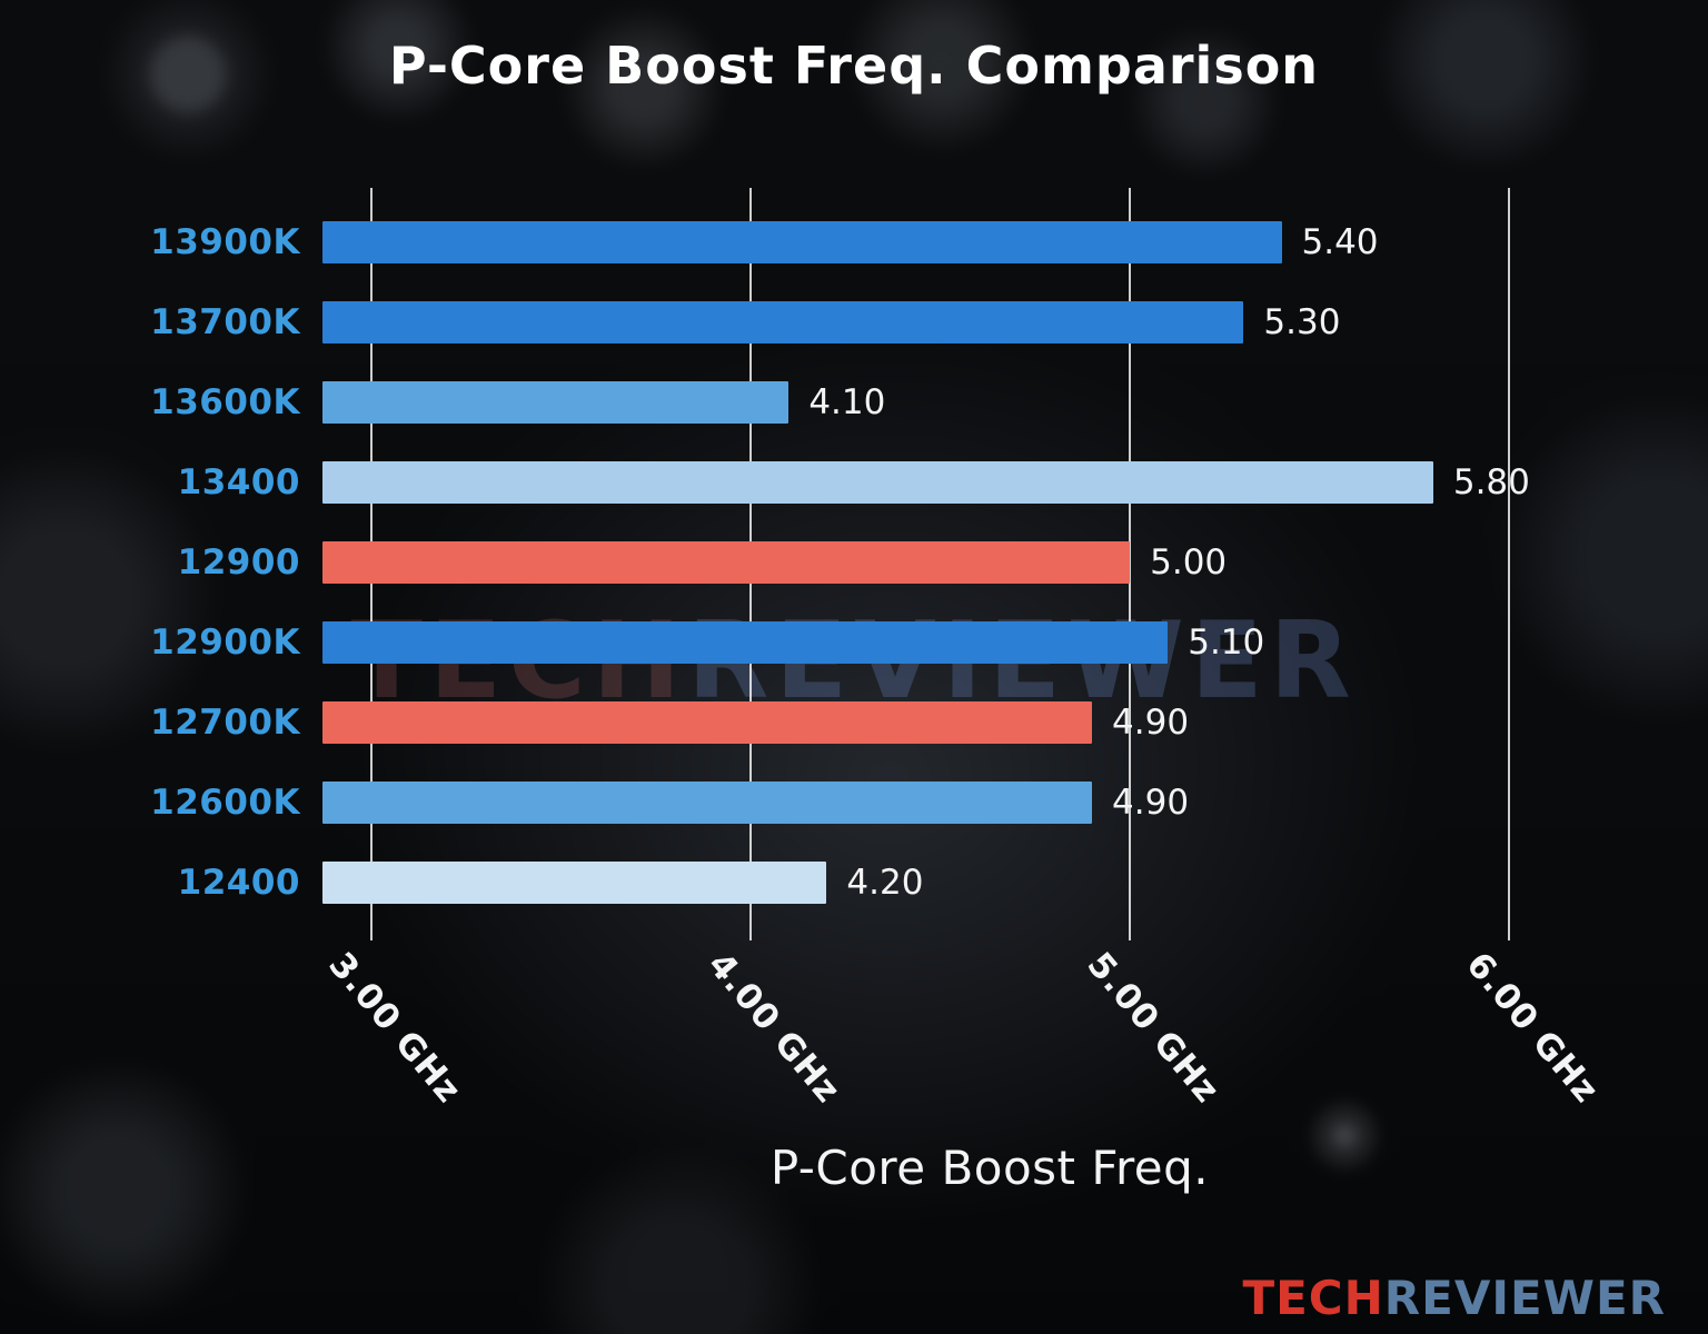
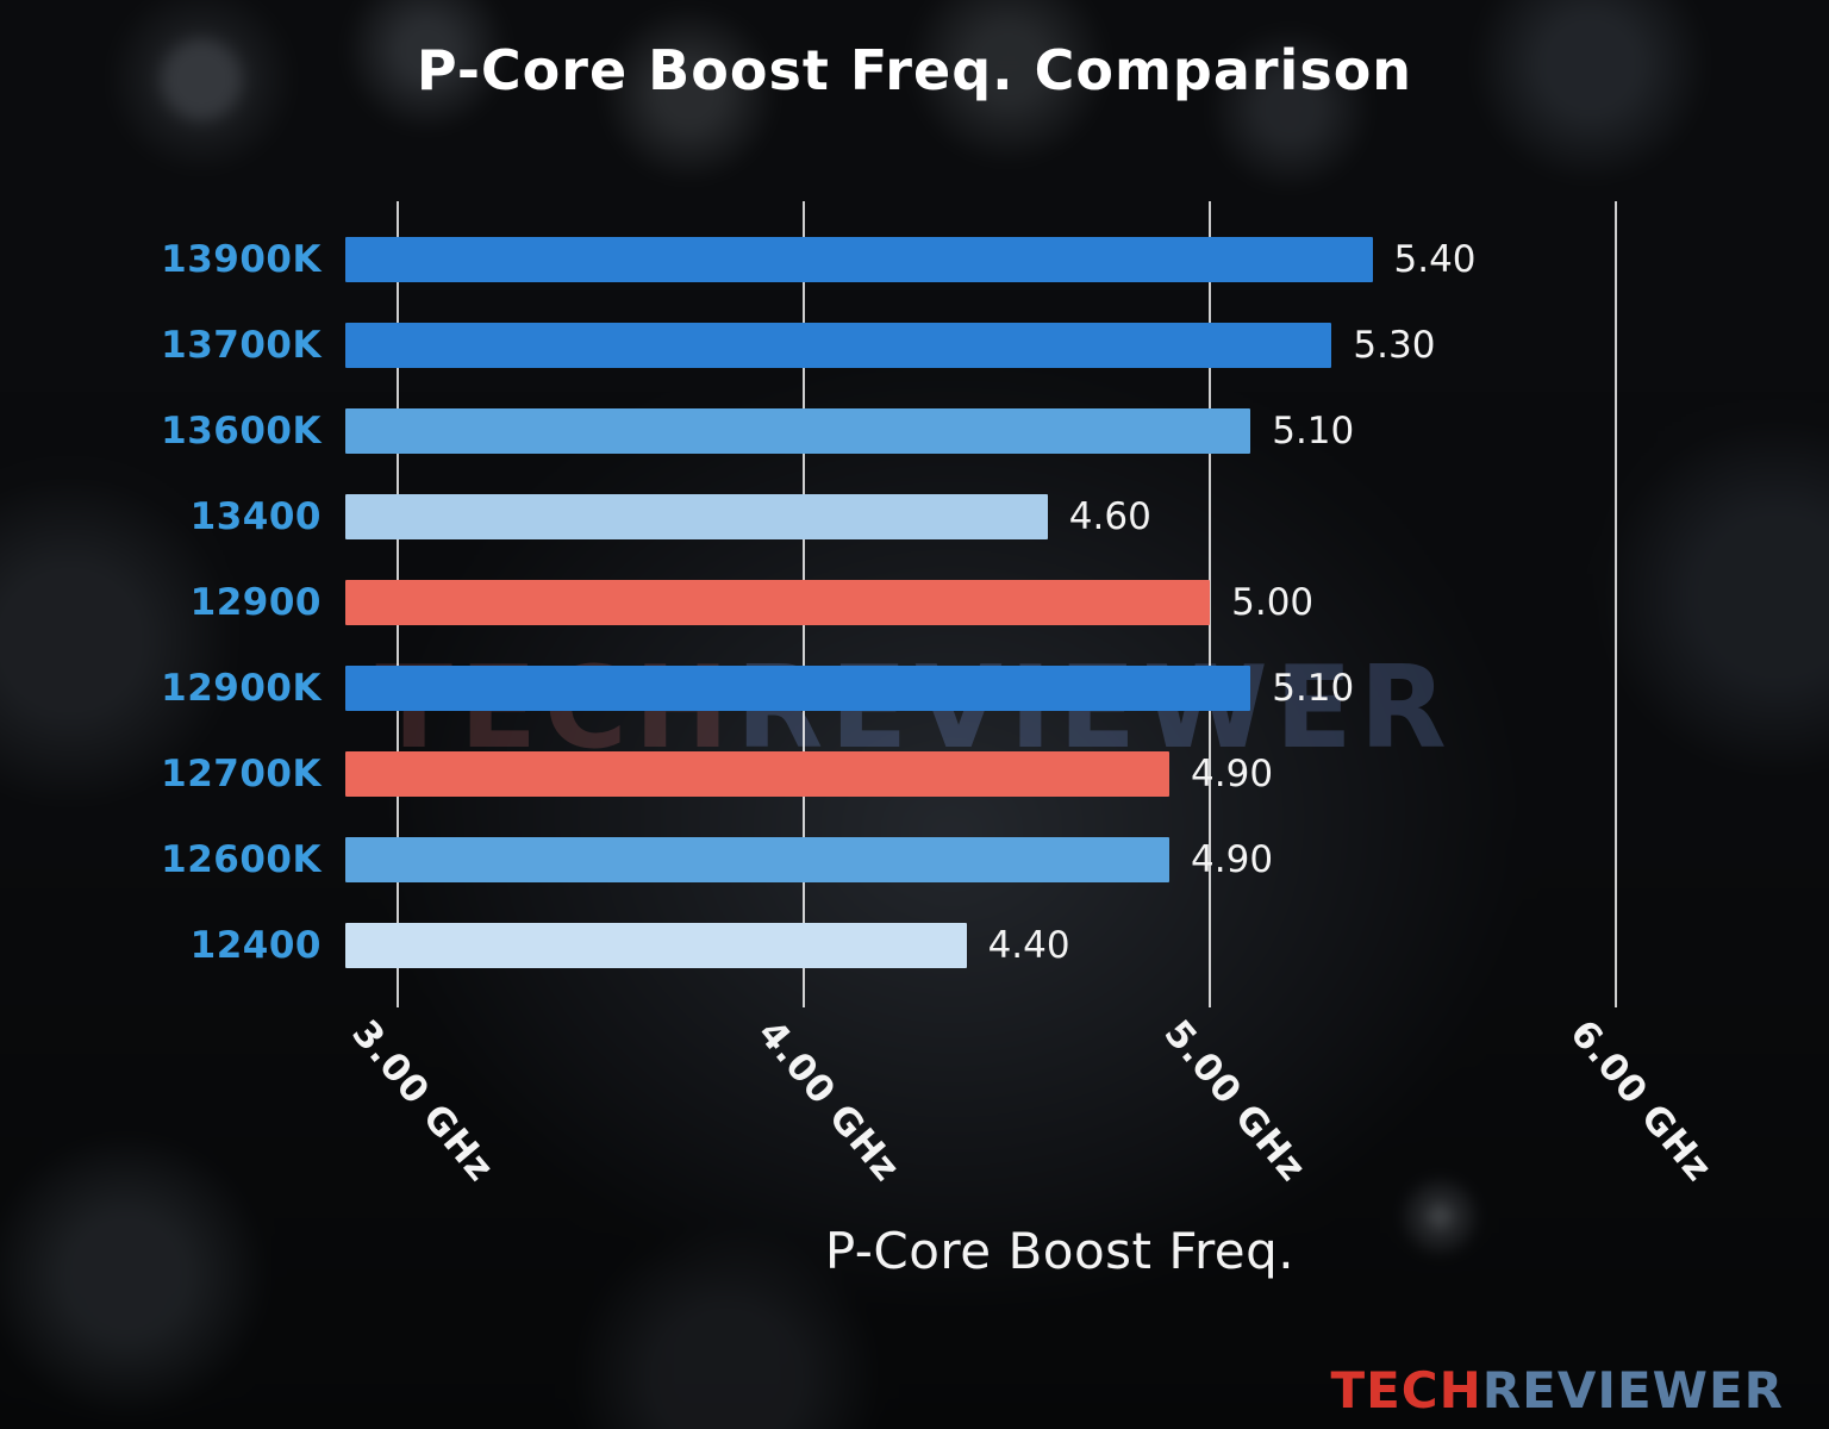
13600K: 4.10 -> 5.10
13400: 5.80 -> 4.60
12400: 4.20 -> 4.40
